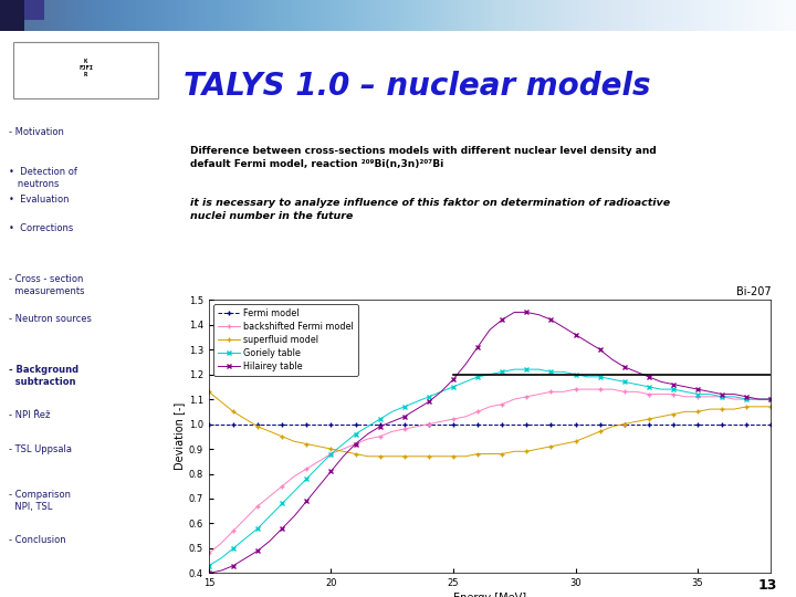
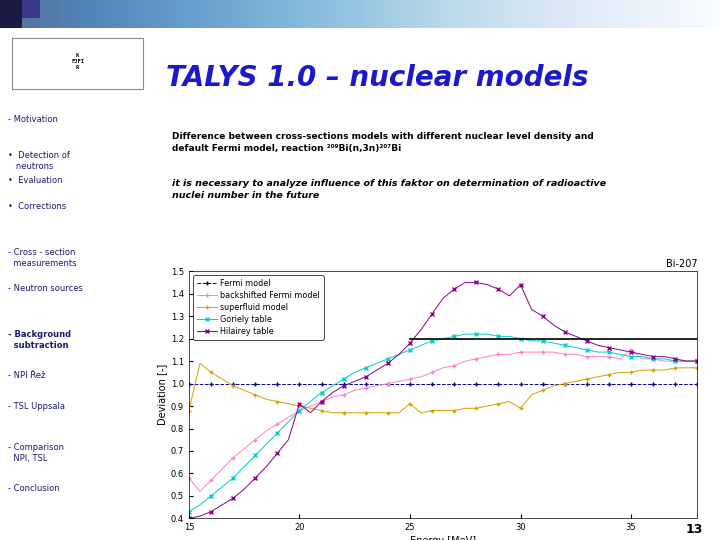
backshifted Fermi model/15: 0.48 -> 0.58
superfluid model/15: 1.13 -> 0.88
Hilairey table/20: 0.81 -> 0.91
superfluid model/25: 0.87 -> 0.91
superfluid model/30: 0.93 -> 0.89
Hilairey table/30: 1.36 -> 1.44
backshifted Fermi model/35: 1.11 -> 1.15
